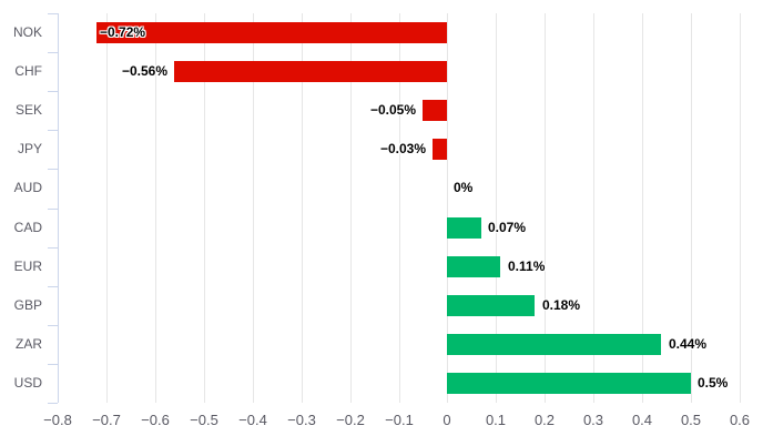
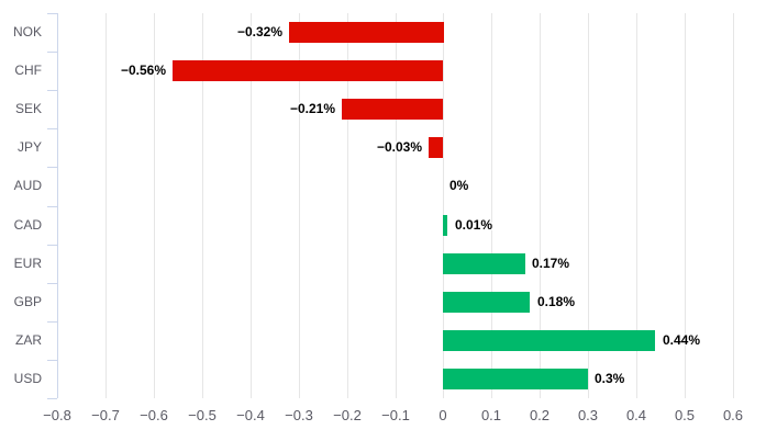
NOK: −0.72% -> −0.32%
SEK: −0.05% -> −0.21%
CAD: 0.07% -> 0.01%
EUR: 0.11% -> 0.17%
USD: 0.5% -> 0.3%
